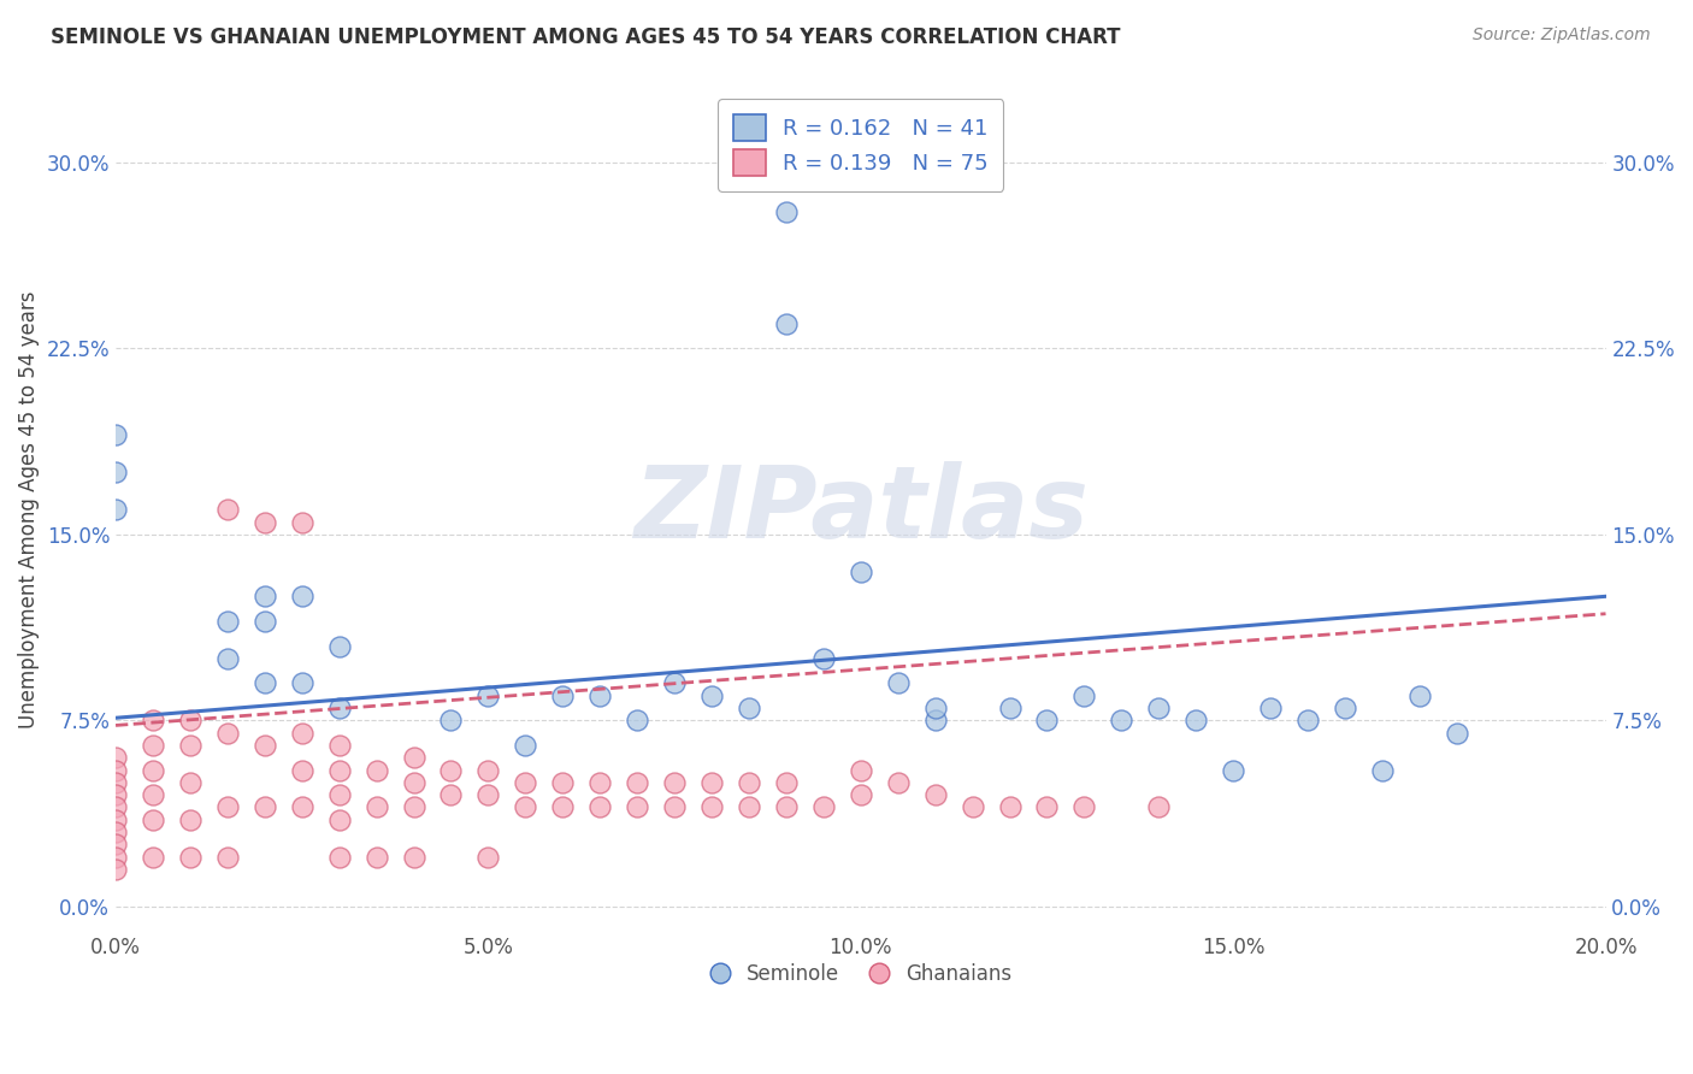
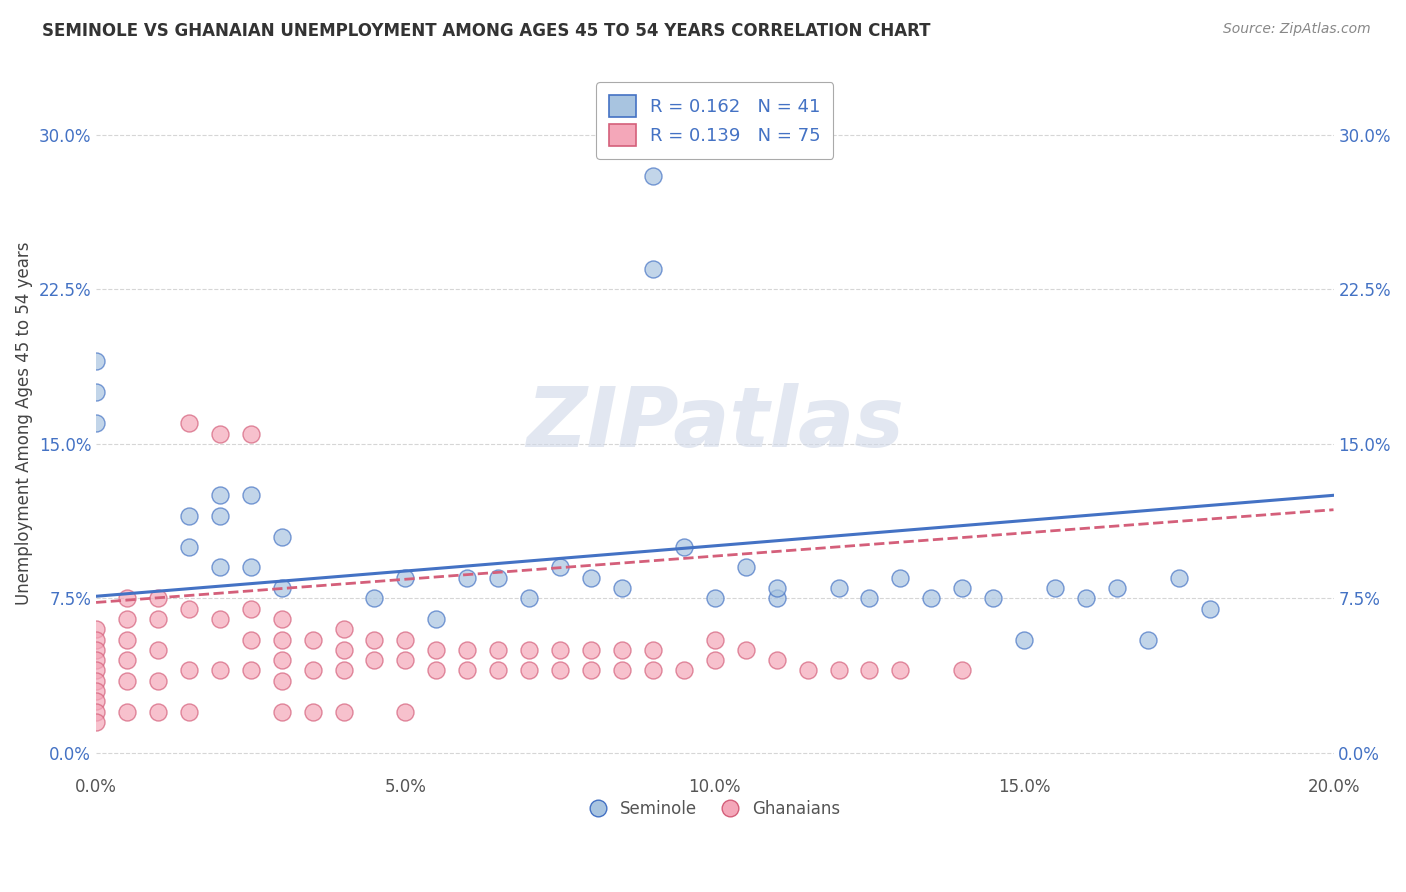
Seminole/10.0%: 13.5% -> 7.5%
